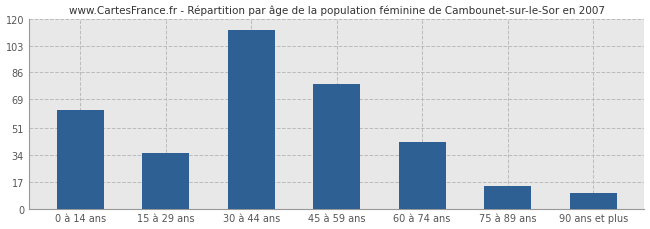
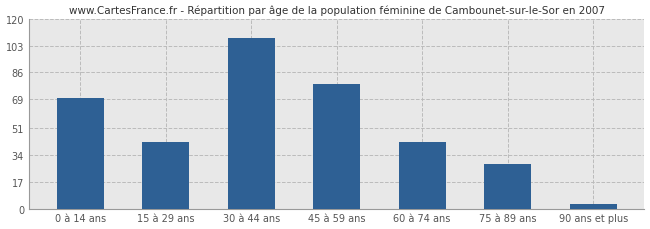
0 à 14 ans: 62 -> 70
15 à 29 ans: 35 -> 42
30 à 44 ans: 113 -> 108
75 à 89 ans: 14 -> 28
90 ans et plus: 10 -> 3
